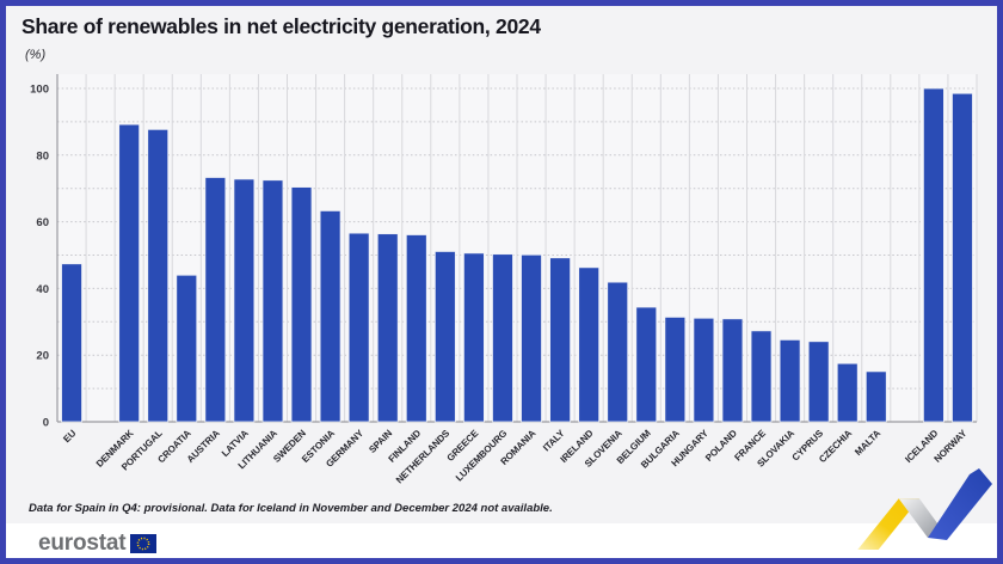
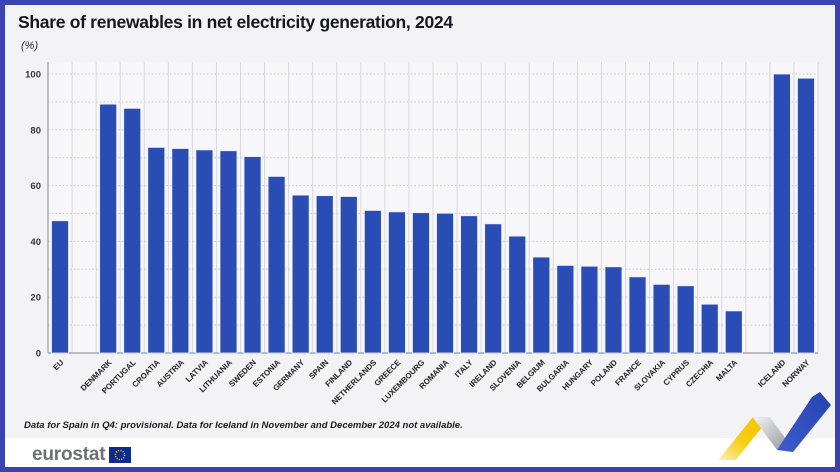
CROATIA: 44 -> 74
